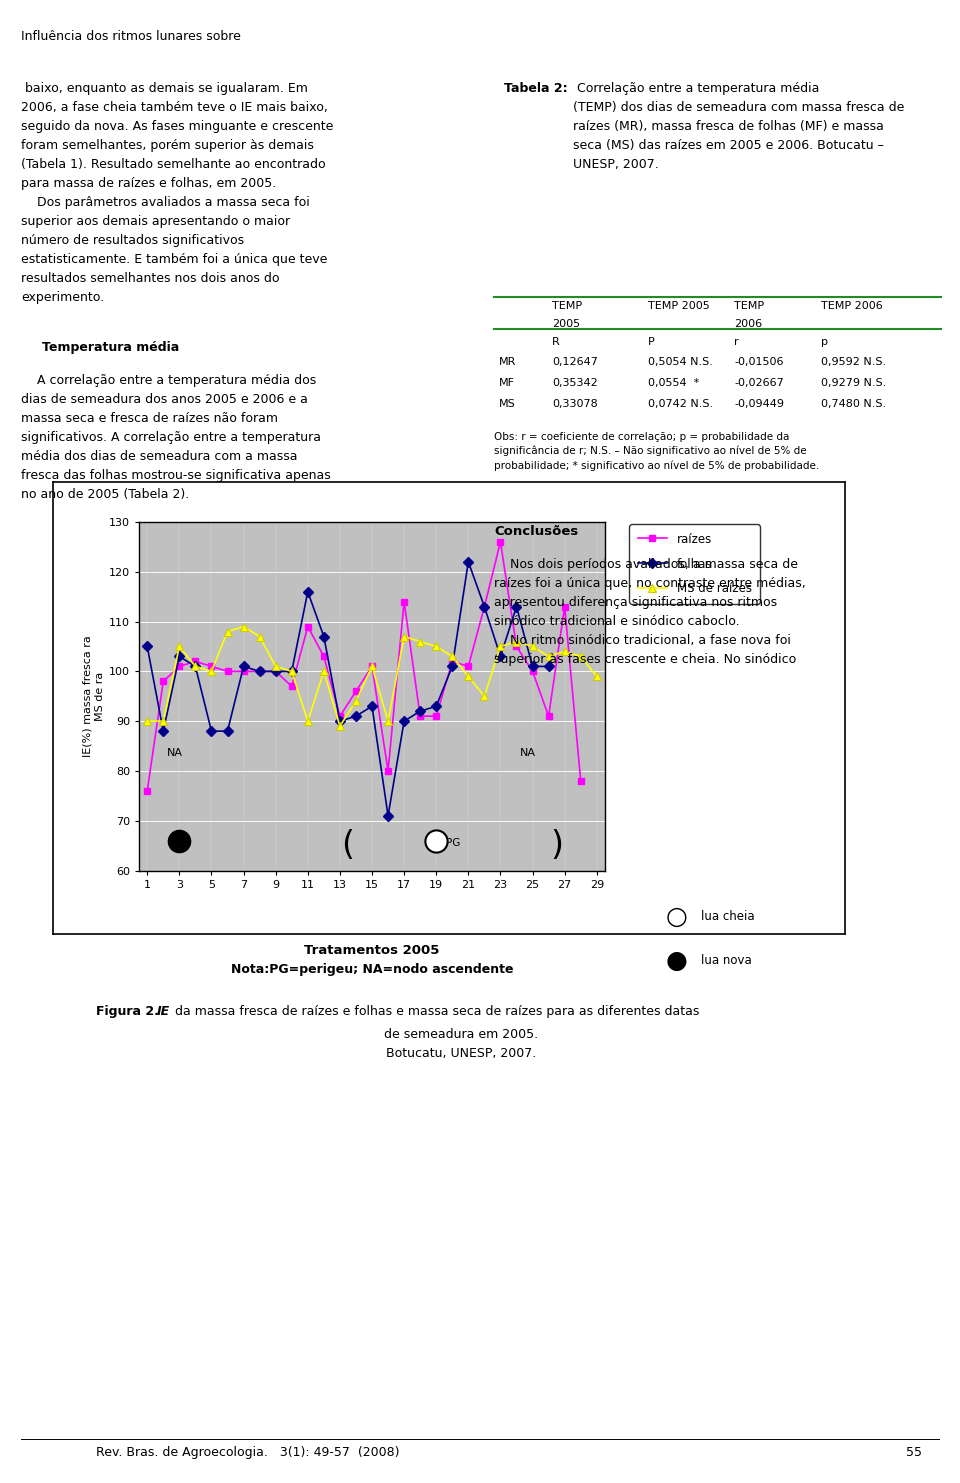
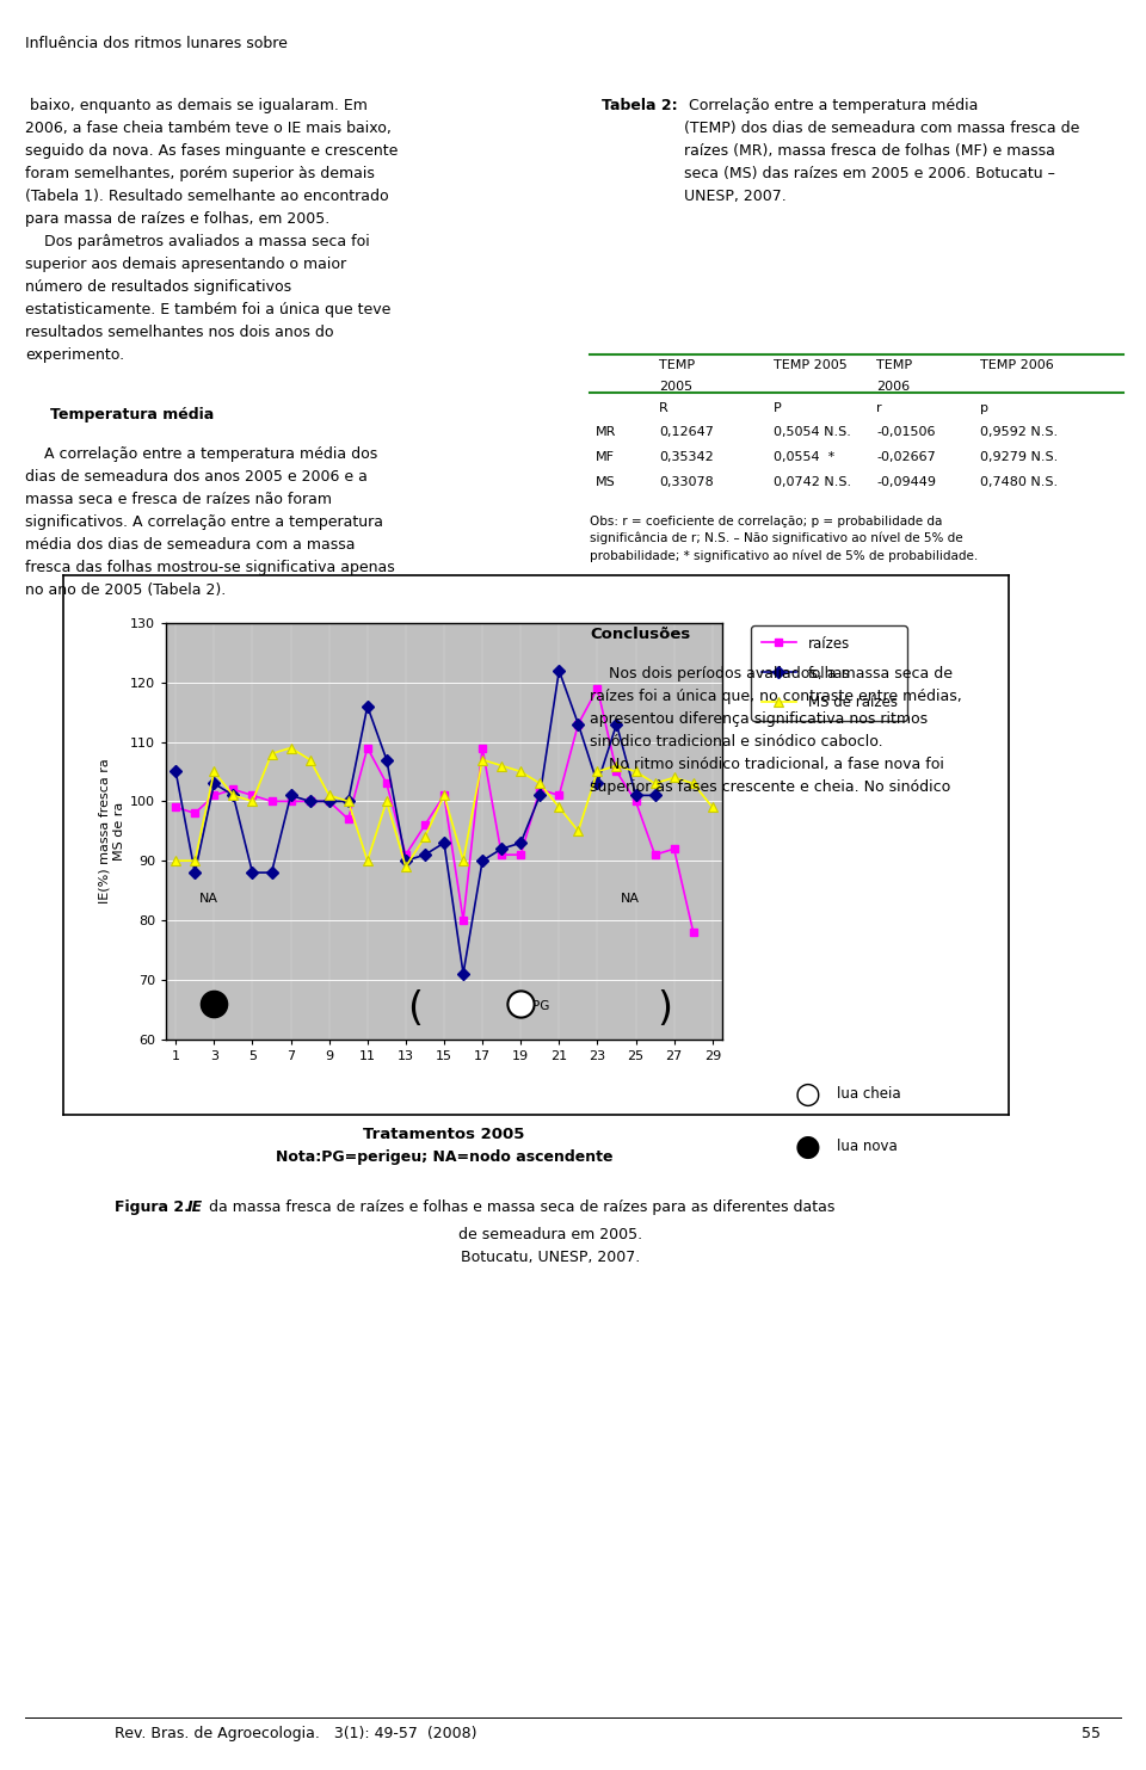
raízes/1: 76 -> 99
raízes/17: 114 -> 109
raízes/23: 126 -> 119
raízes/27: 113 -> 92
